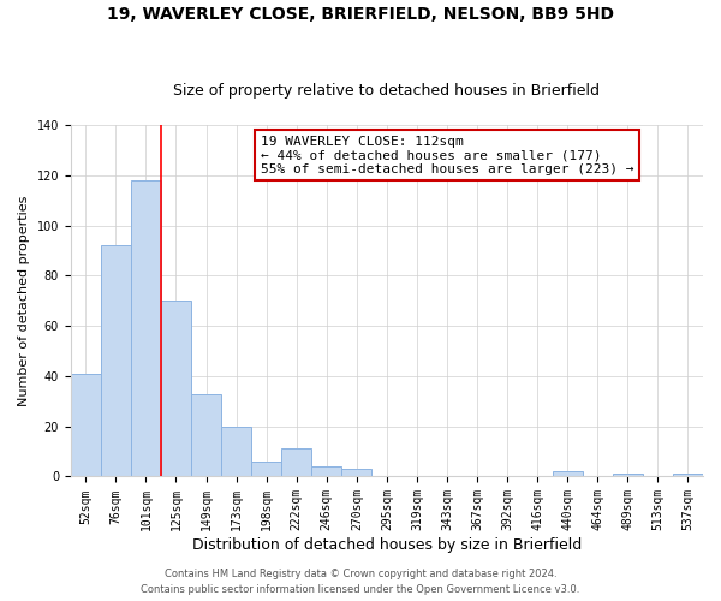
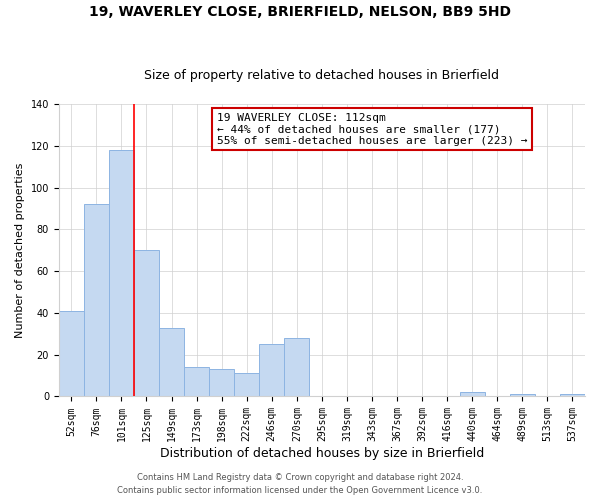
173sqm: 20 -> 14
198sqm: 6 -> 13
246sqm: 4 -> 25
270sqm: 3 -> 28
